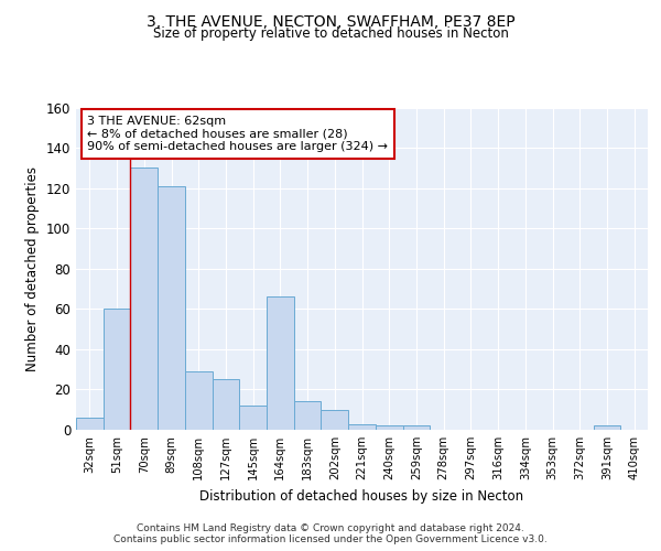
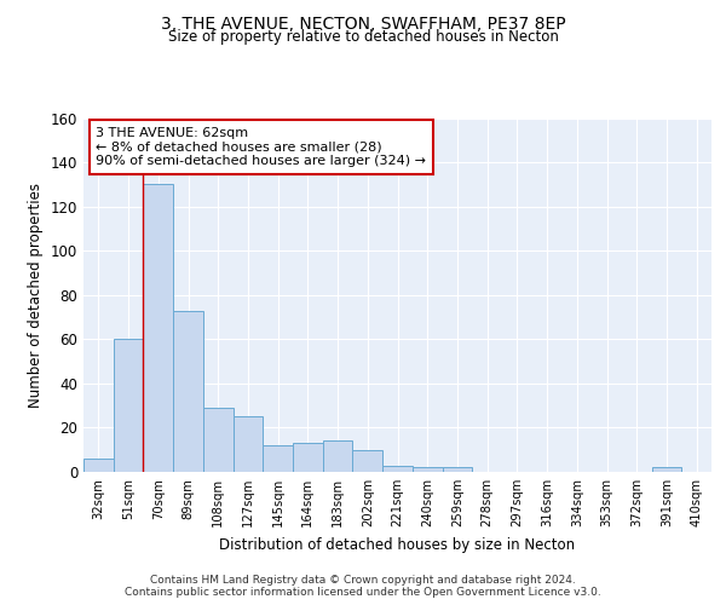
89sqm: 121 -> 73
164sqm: 66 -> 13
